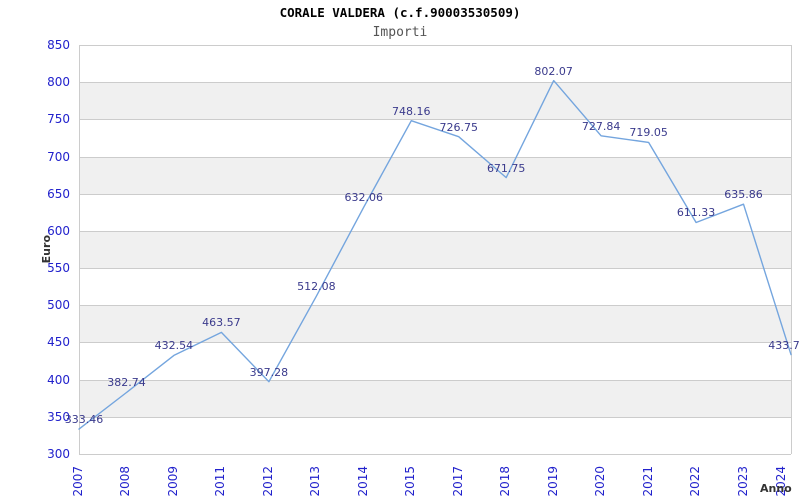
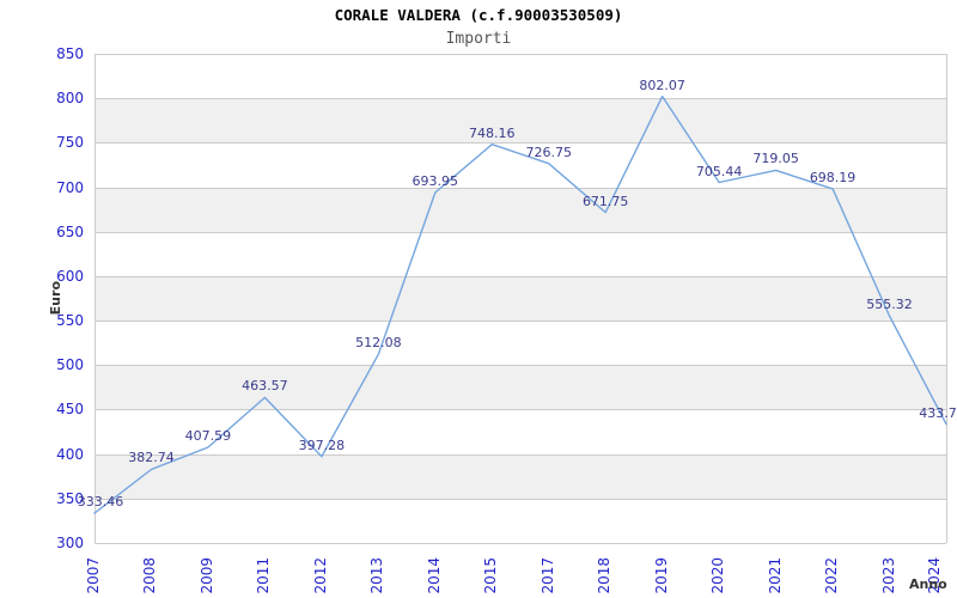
2009: 432.54 -> 407.59
2014: 632.06 -> 693.95
2020: 727.84 -> 705.44
2022: 611.33 -> 698.19
2023: 635.86 -> 555.32
